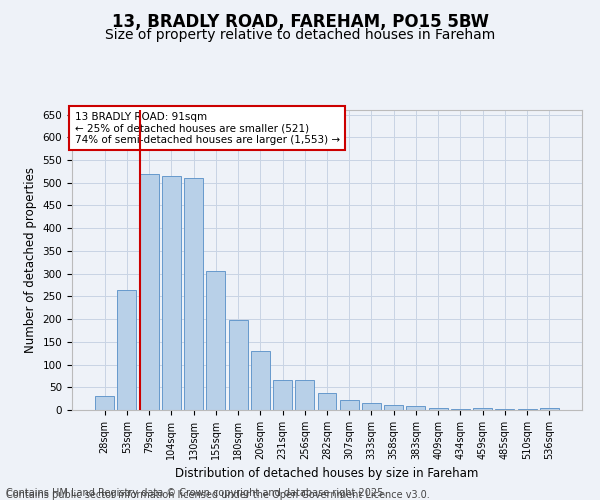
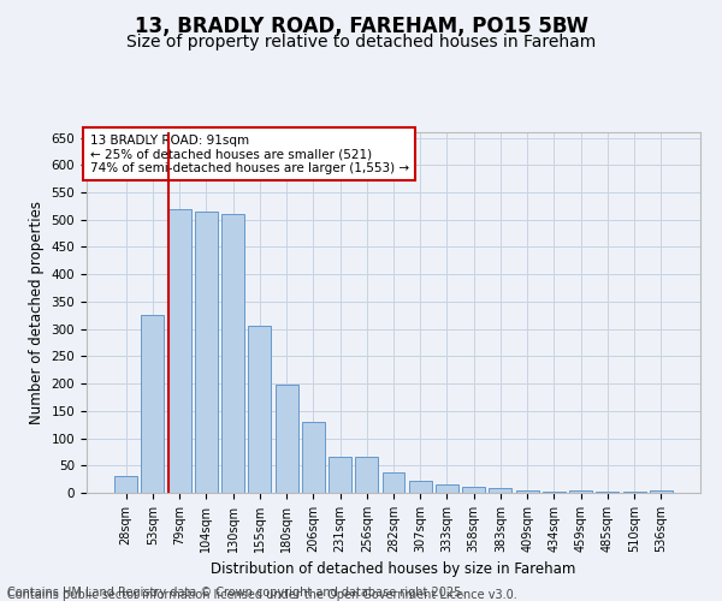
53sqm: 265 -> 325
